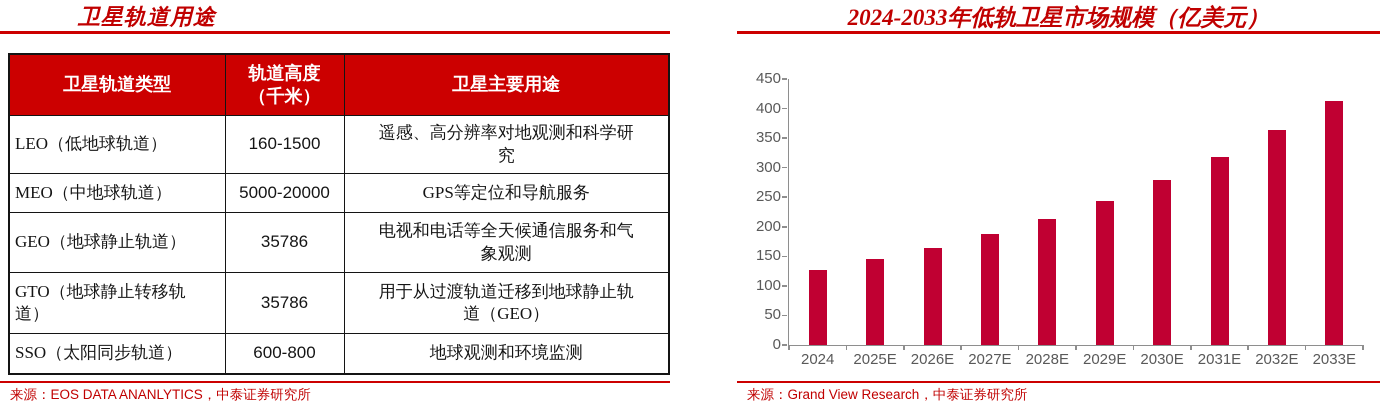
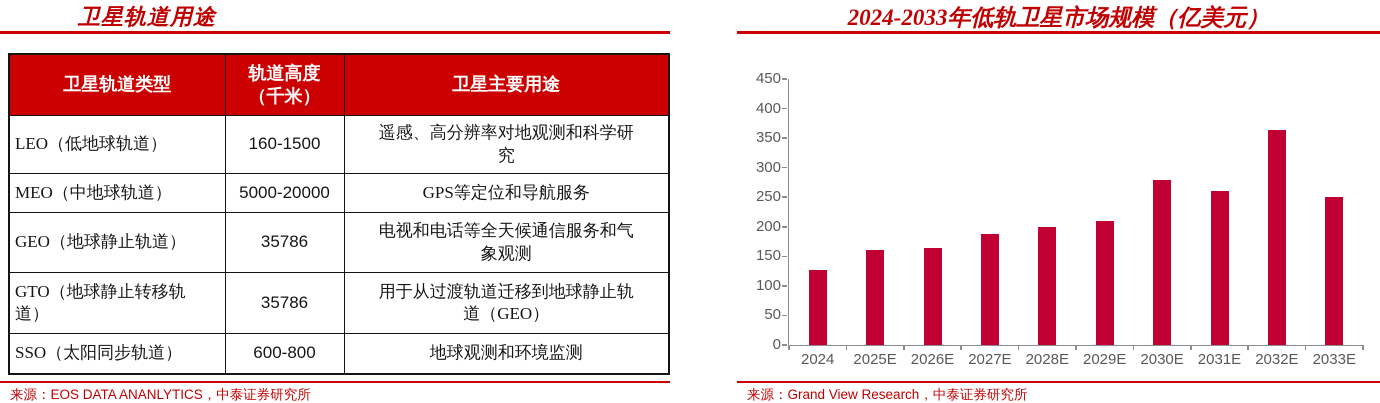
2025E: 140 -> 160
2028E: 210 -> 200
2029E: 240 -> 210
2031E: 320 -> 260
2033E: 410 -> 250
